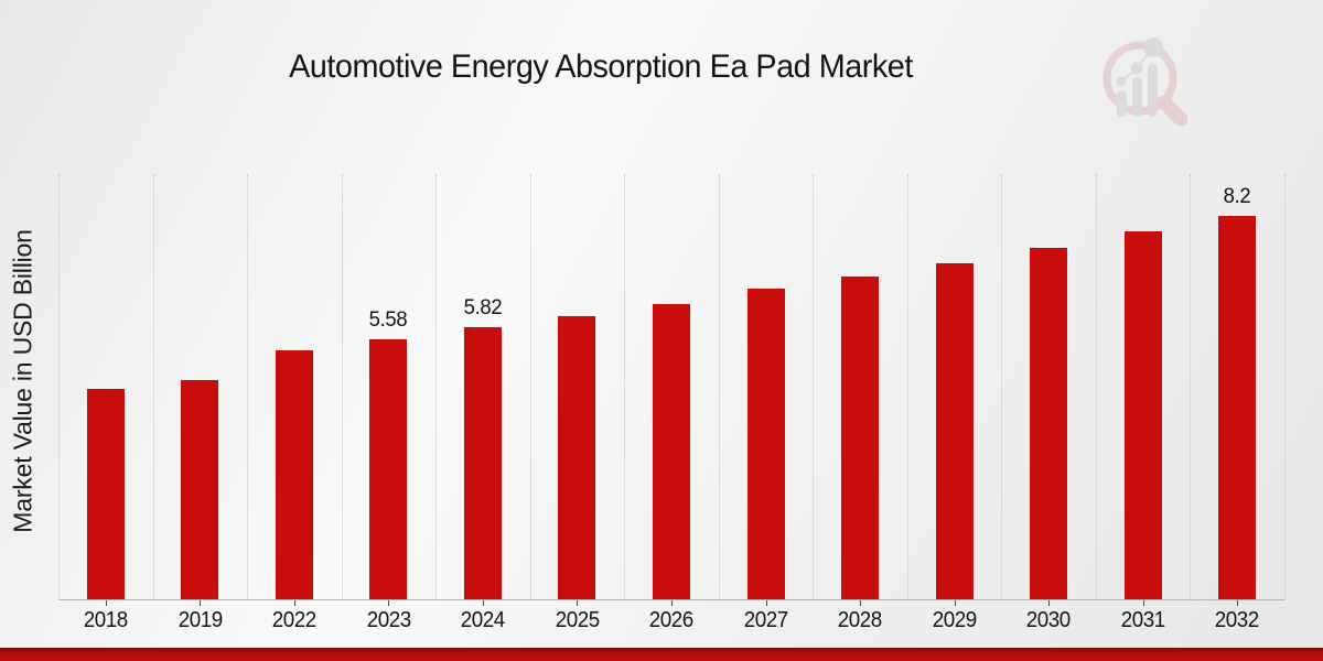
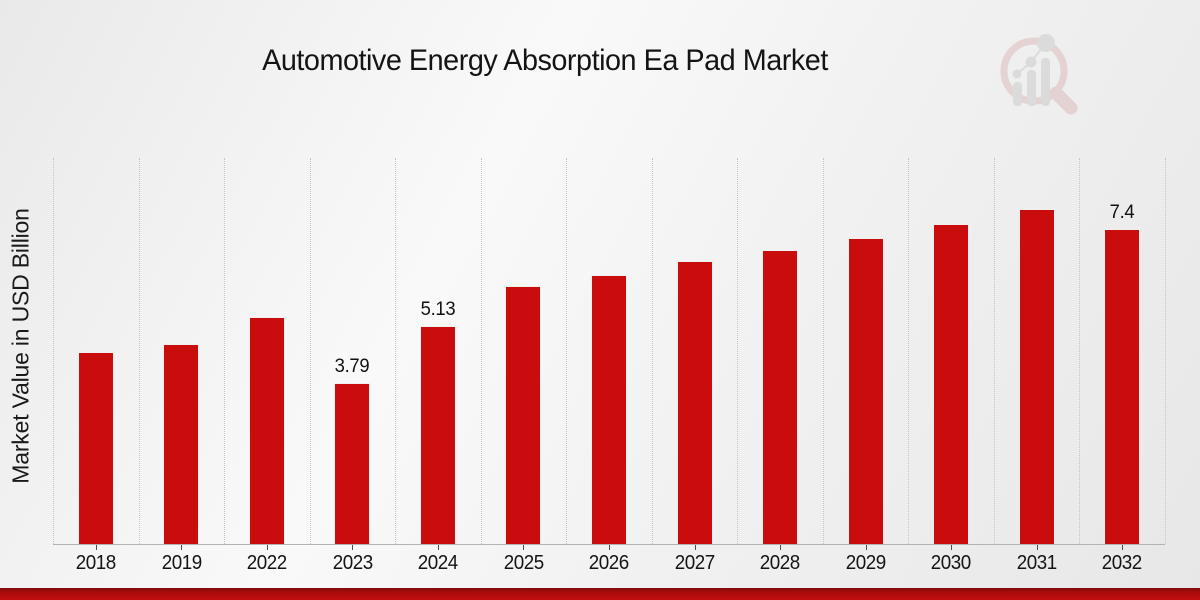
2023: 5.58 -> 3.79
2024: 5.82 -> 5.13
2032: 8.2 -> 7.4
